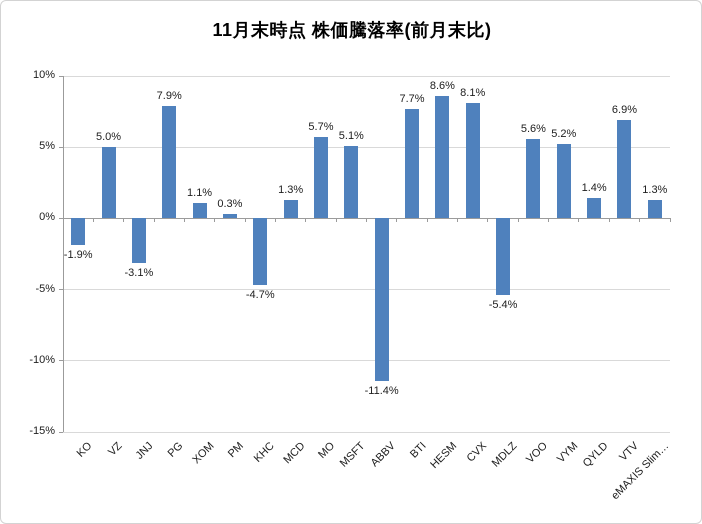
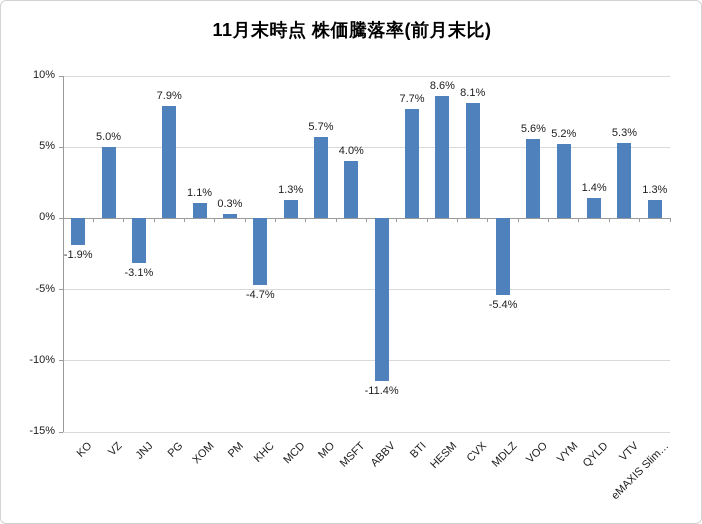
MSFT: 5.1% -> 4.0%
VTV: 6.9% -> 5.3%
